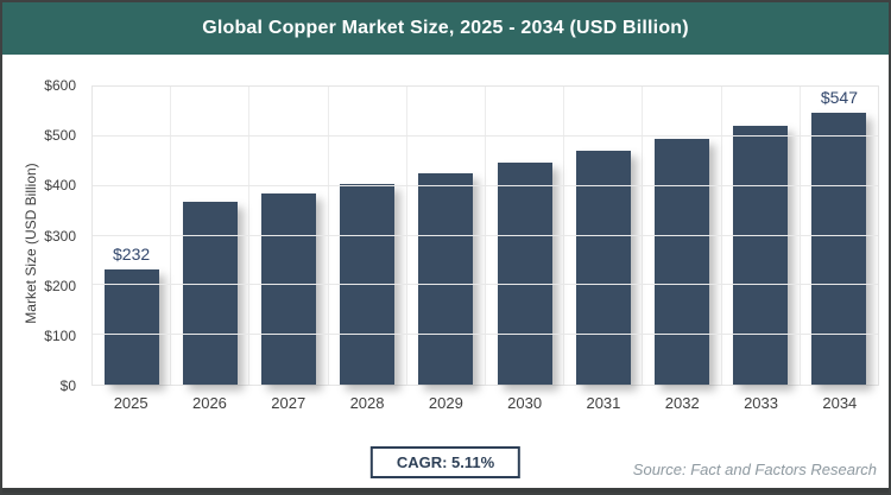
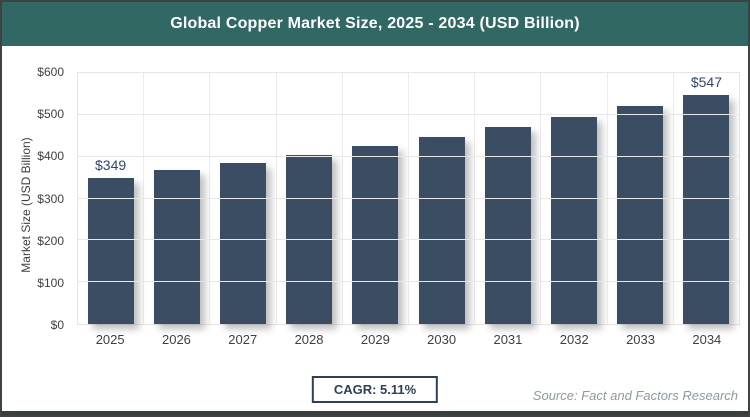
2025: $232 -> $349
